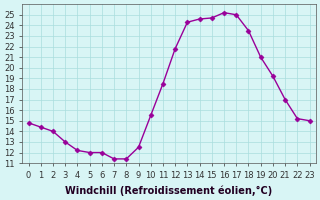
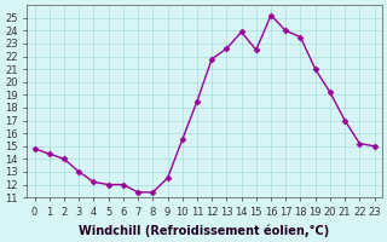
13: 24.3 -> 22.6
14: 24.6 -> 23.9
15: 24.7 -> 22.5
17: 25.0 -> 24.0
